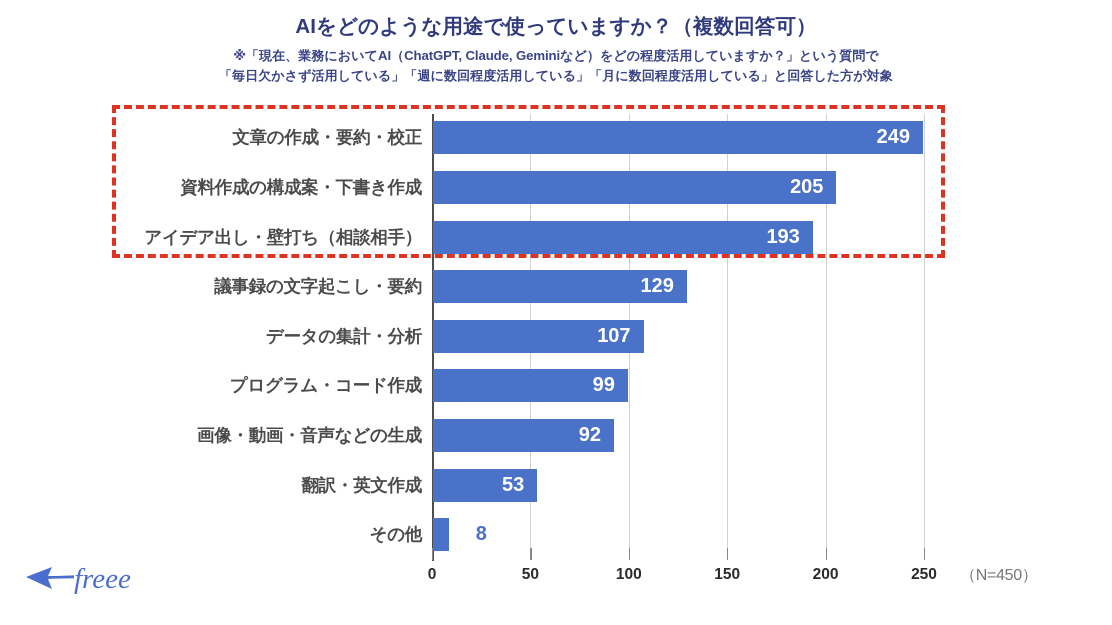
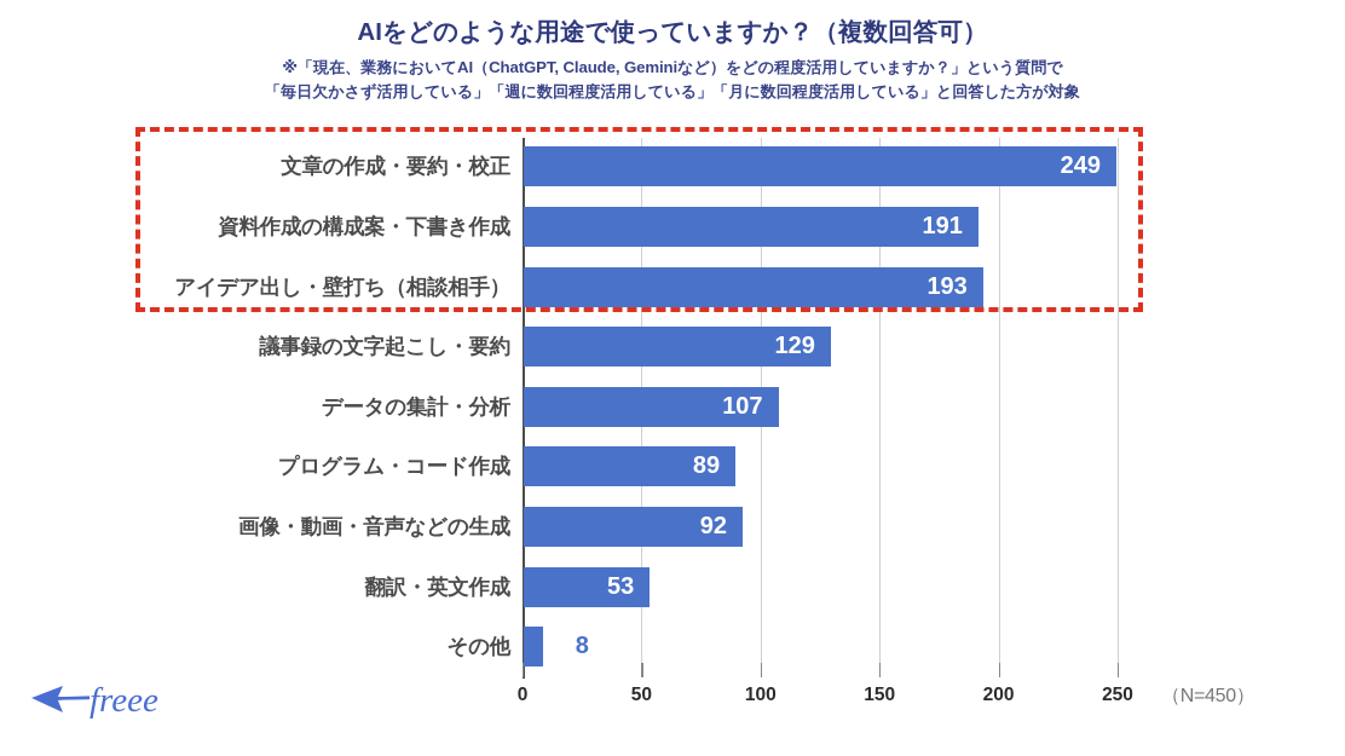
資料作成の構成案・下書き作成: 205 -> 191
プログラム・コード作成: 99 -> 89
